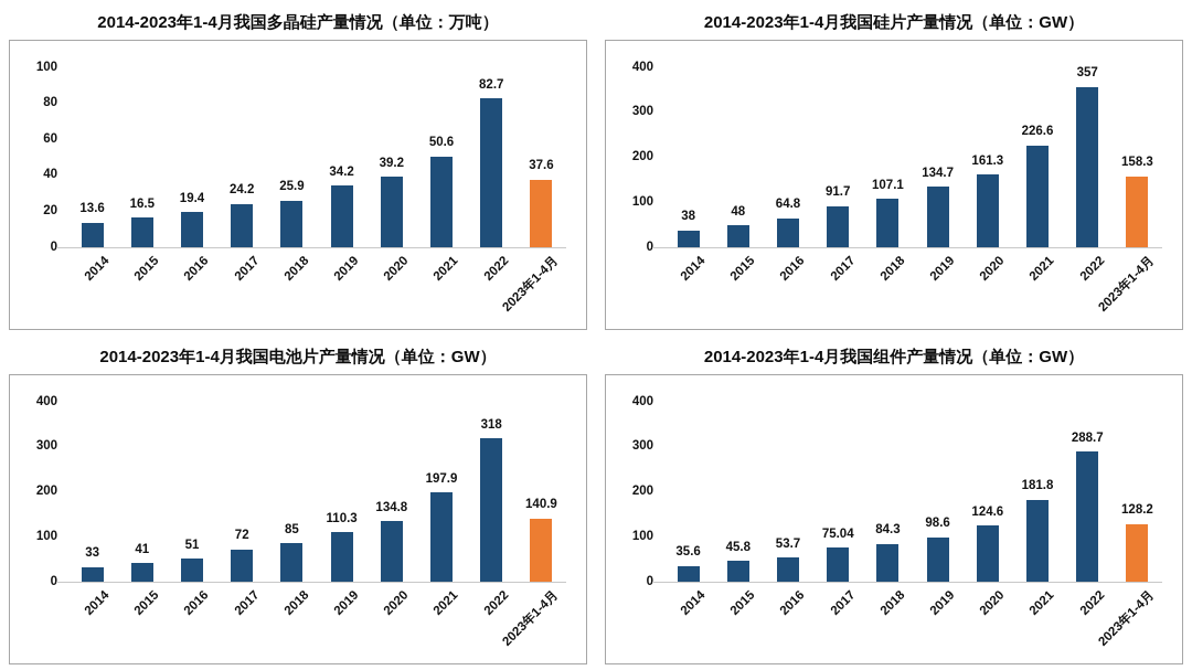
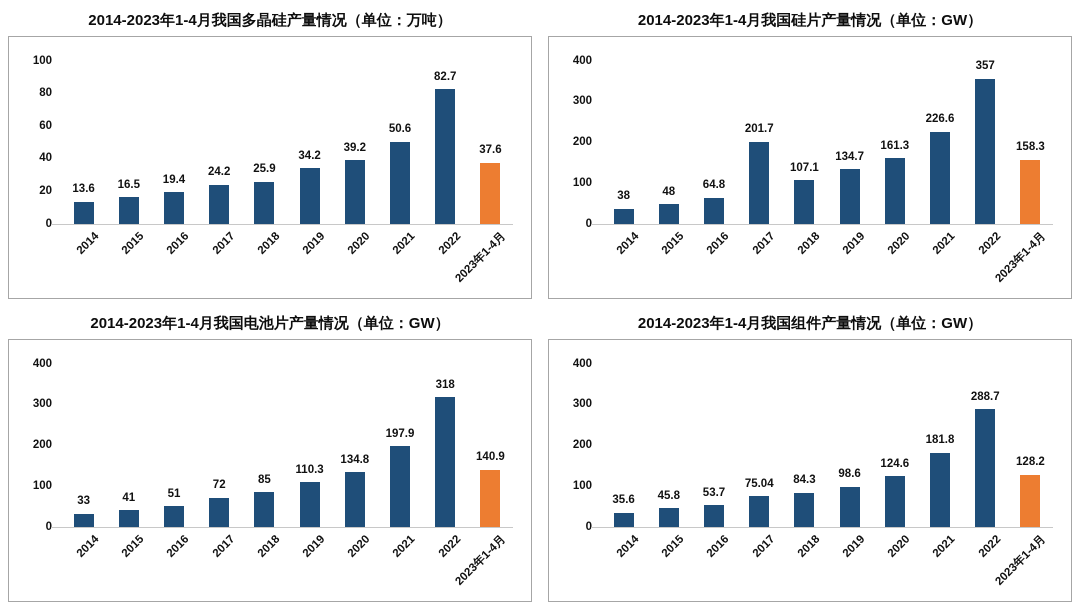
2014-2023年1-4月我国硅片产量情况（单位：GW）/2017: 91.7 -> 201.7
